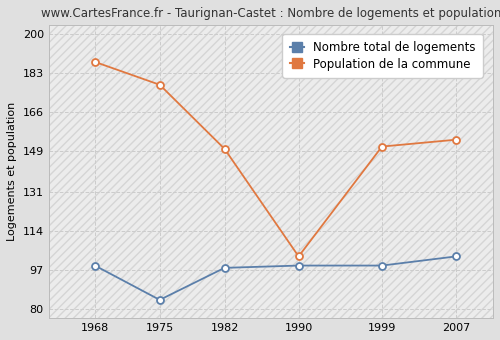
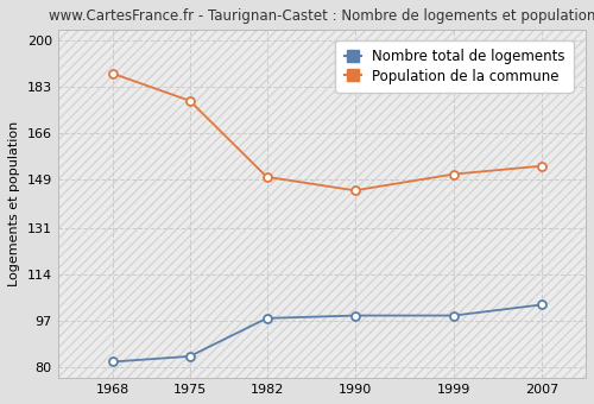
Nombre total de logements/1968: 99 -> 82
Population de la commune/1990: 103 -> 145
